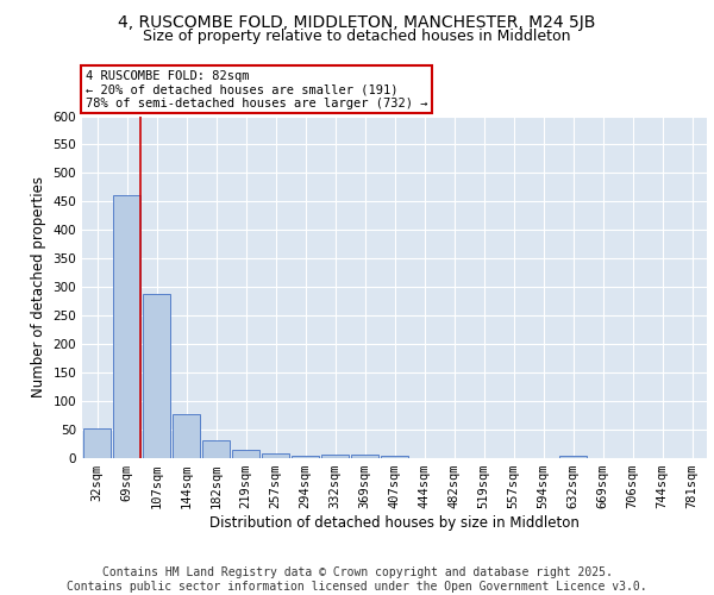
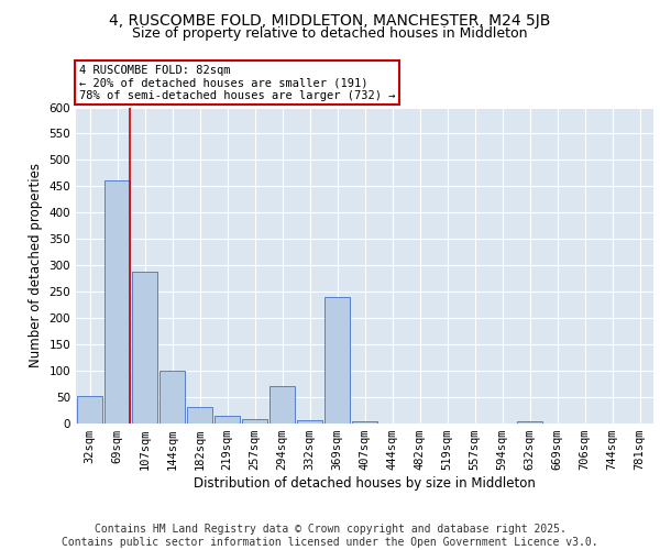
144sqm: 77 -> 100
294sqm: 5 -> 70
369sqm: 6 -> 240
